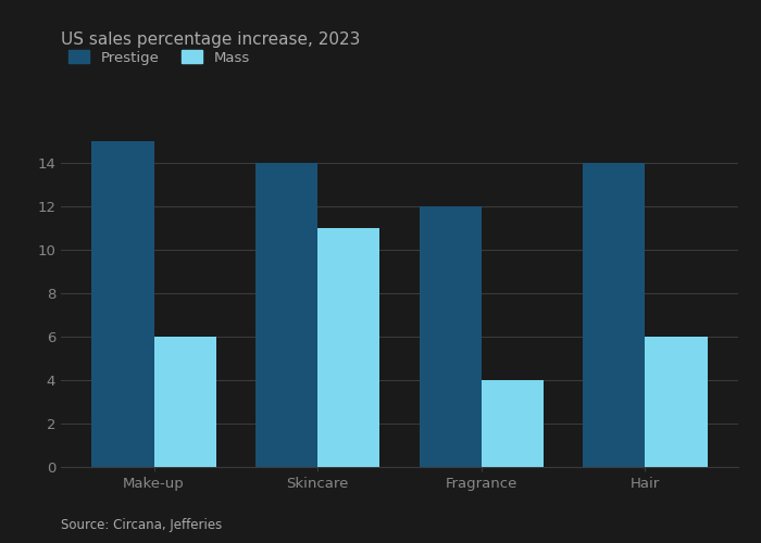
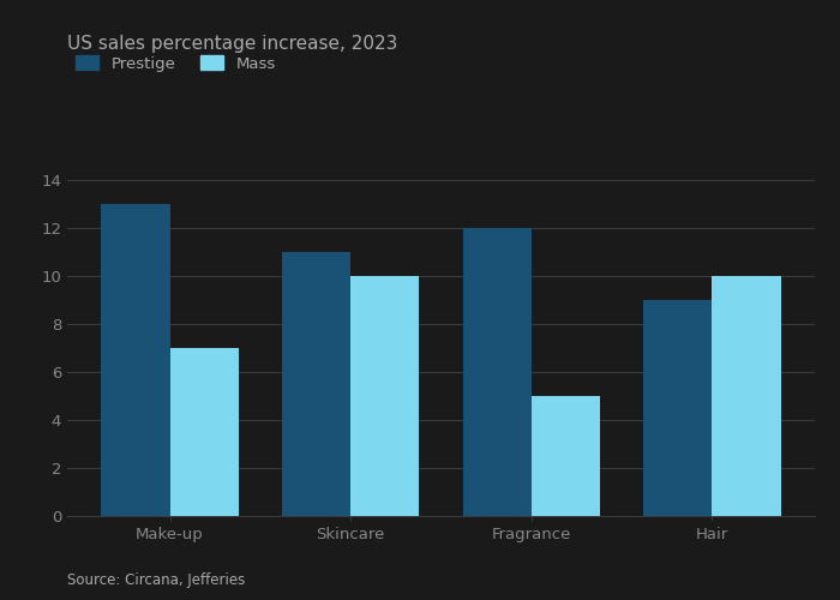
Prestige/Make-up: 15 -> 13
Mass/Make-up: 6 -> 7
Prestige/Skincare: 14 -> 11
Mass/Skincare: 11 -> 10
Mass/Fragrance: 4 -> 5
Prestige/Hair: 14 -> 9
Mass/Hair: 6 -> 10
